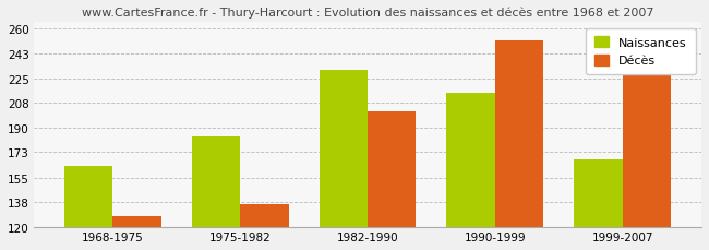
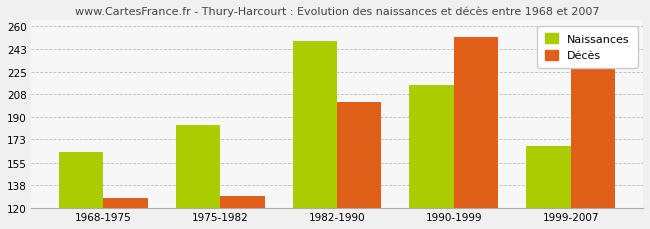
Décès/1975-1982: 136 -> 129
Naissances/1982-1990: 231 -> 249
